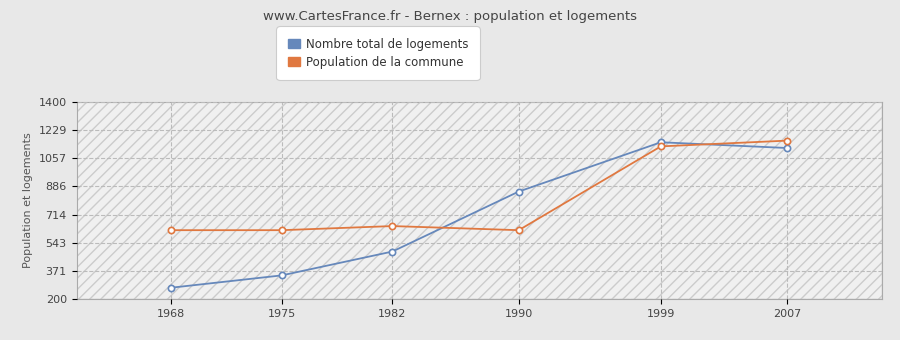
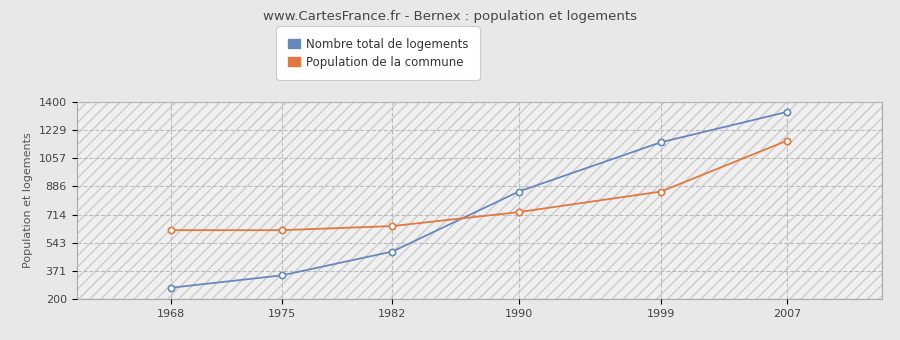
Population de la commune/1990: 620 -> 730
Population de la commune/1999: 1130 -> 860
Nombre total de logements/2007: 1120 -> 1340
